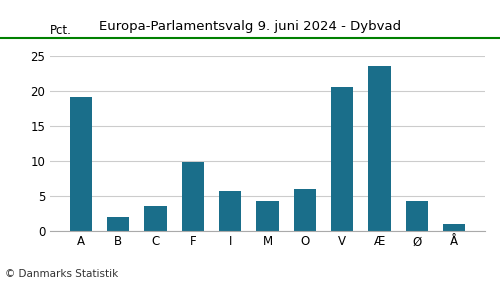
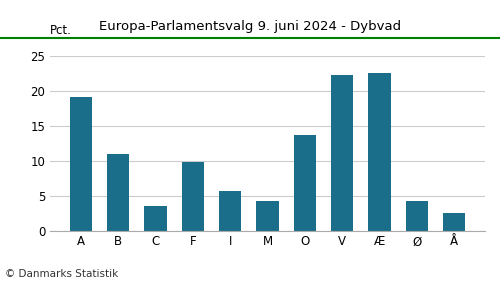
B: 2.0 -> 11.0
O: 6.1 -> 13.8
V: 20.6 -> 22.4
Æ: 23.6 -> 22.6
Å: 1.1 -> 2.6
